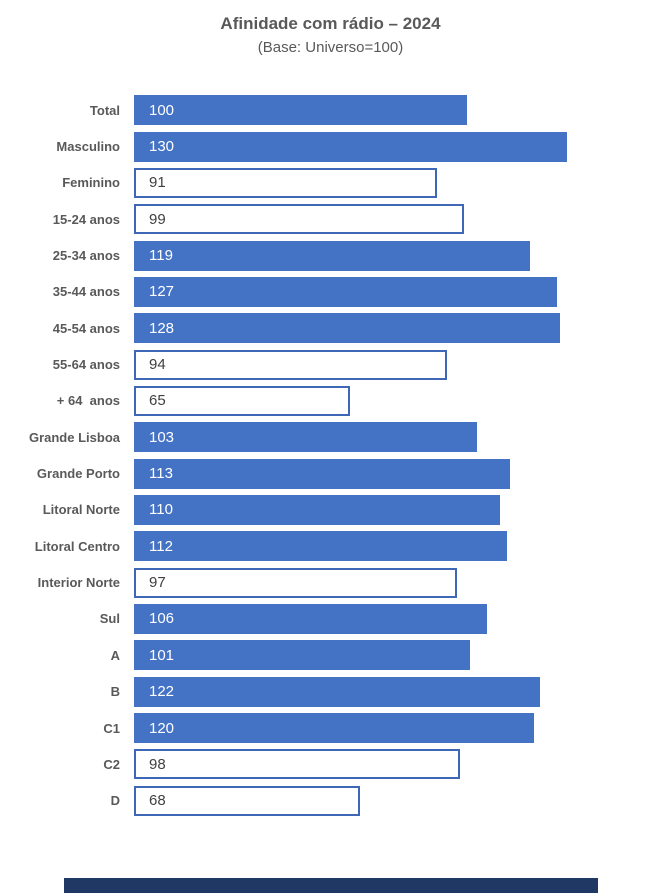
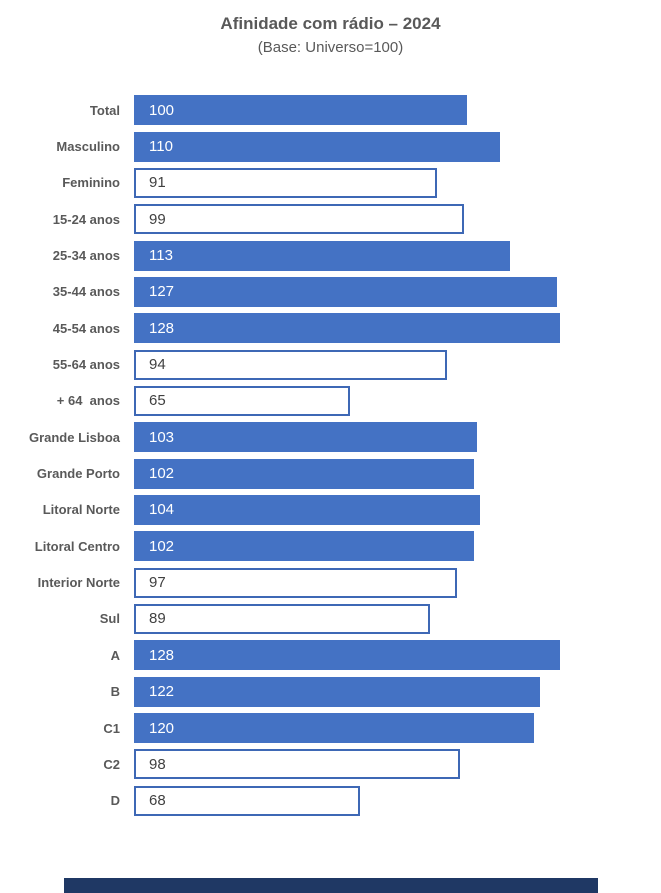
Masculino: 130 -> 110
25-34 anos: 119 -> 113
Grande Porto: 113 -> 102
Litoral Norte: 110 -> 104
Litoral Centro: 112 -> 102
Sul: 106 -> 89
A: 101 -> 128
